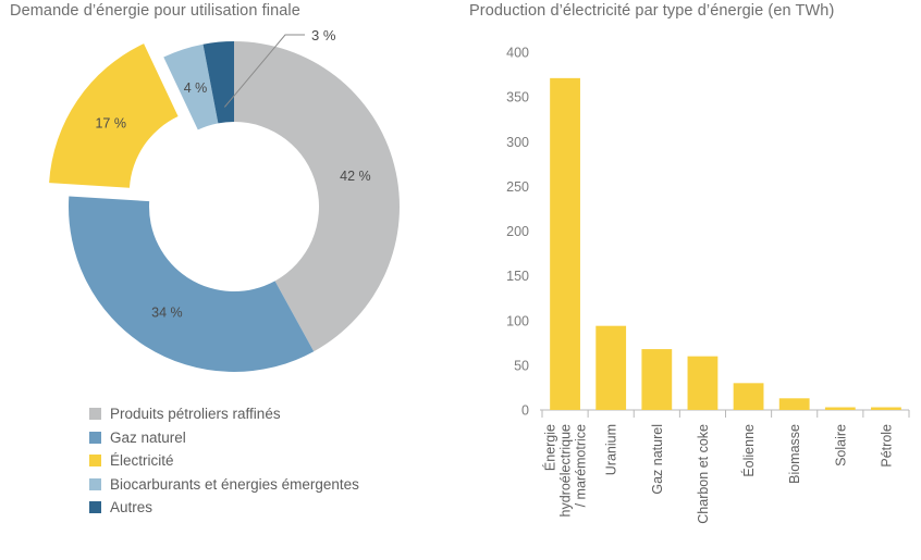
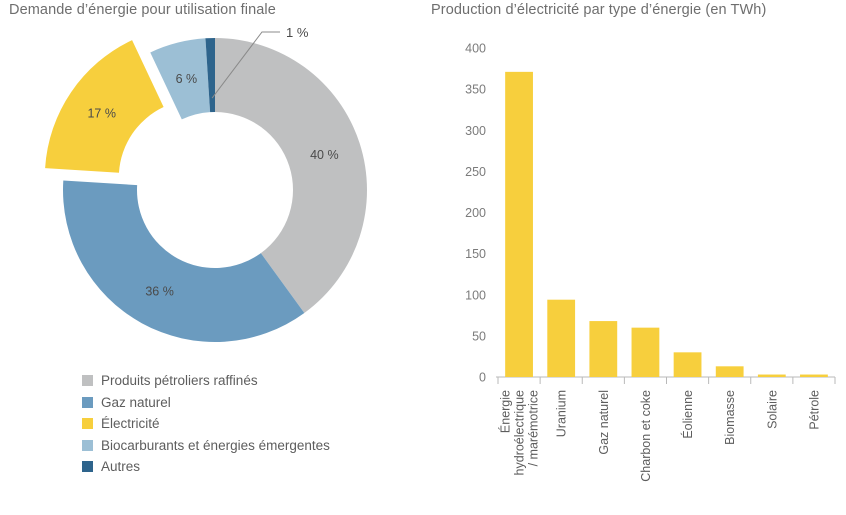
Demande d’énergie pour utilisation finale/Produits pétroliers raffinés: 42 -> 40
Demande d’énergie pour utilisation finale/Gaz naturel: 34 -> 36
Demande d’énergie pour utilisation finale/Biocarburants et énergies émergentes: 4 -> 6
Demande d’énergie pour utilisation finale/Autres: 3 -> 1
